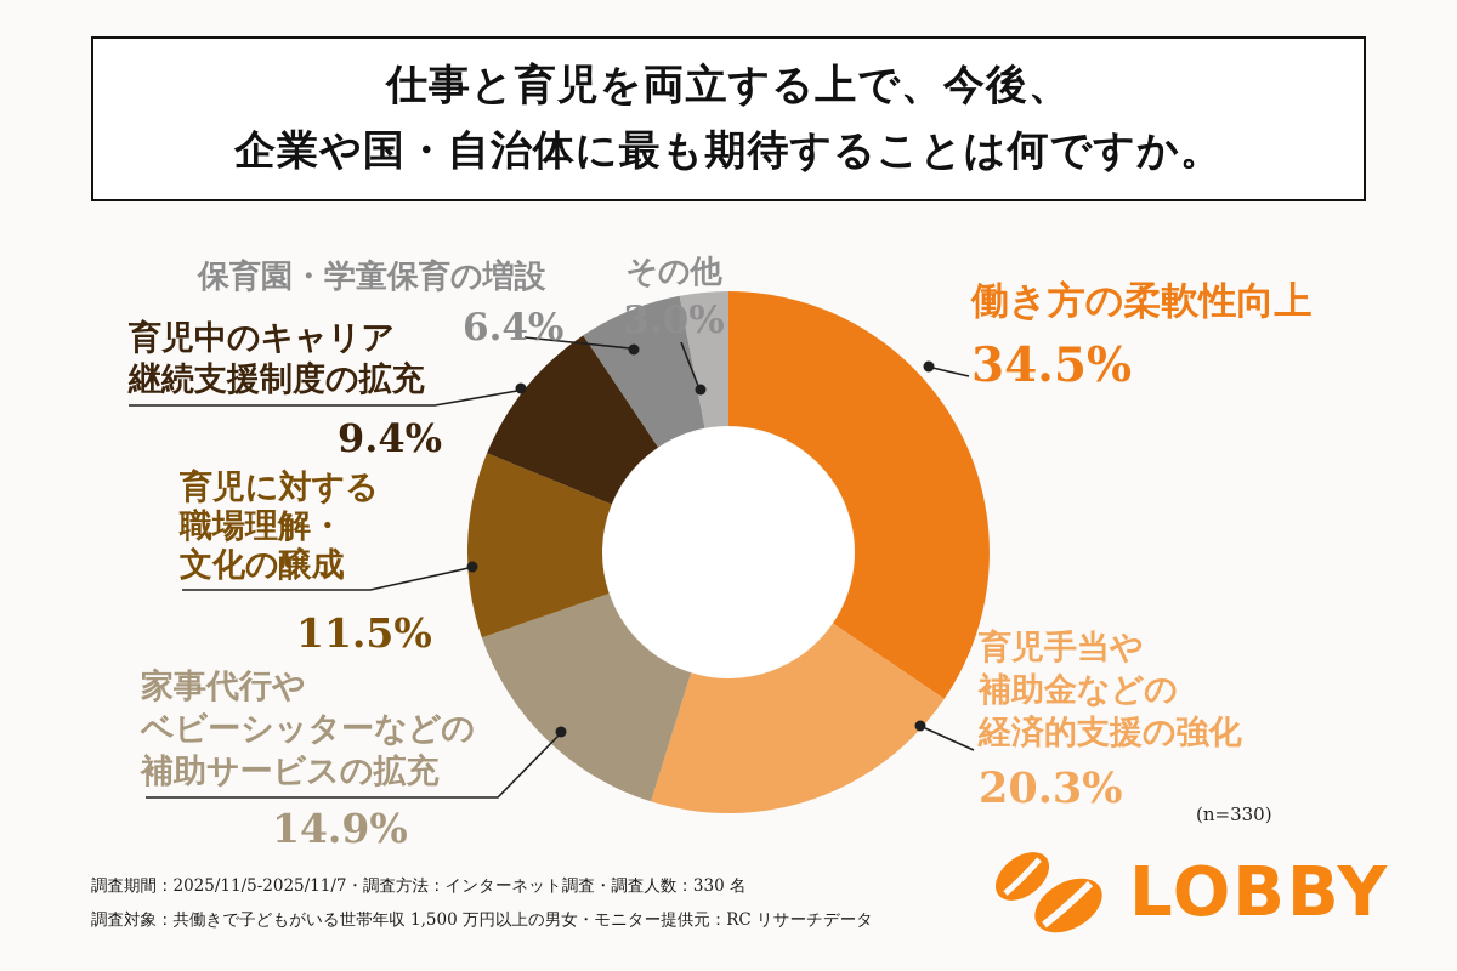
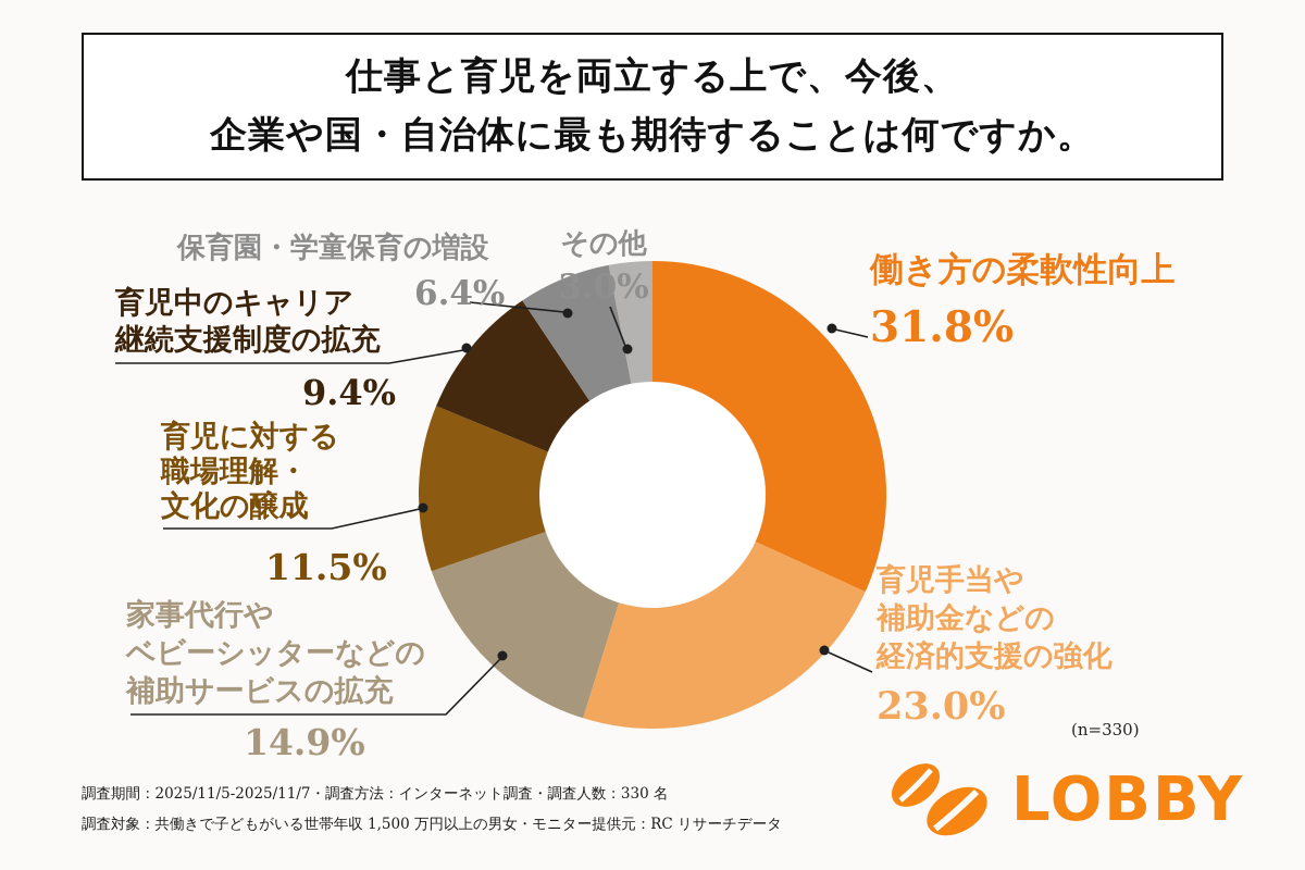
働き方の柔軟性向上: 34.5% -> 31.8%
育児手当や 補助金などの 経済的支援の強化: 20.3% -> 23.0%
